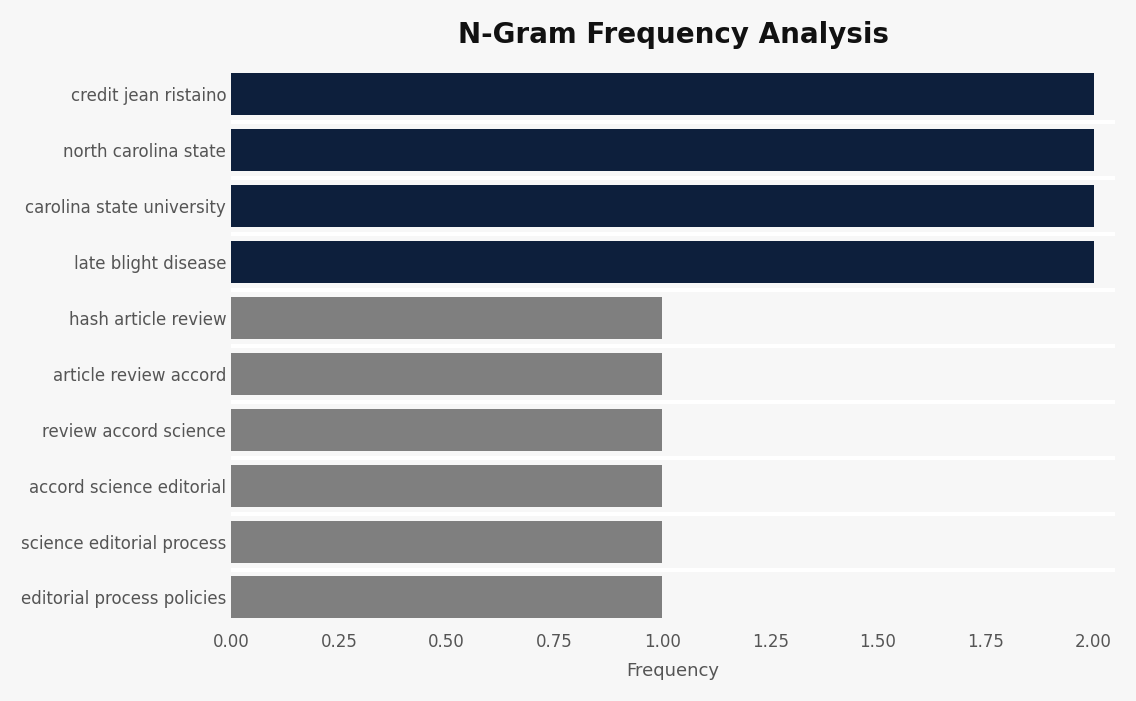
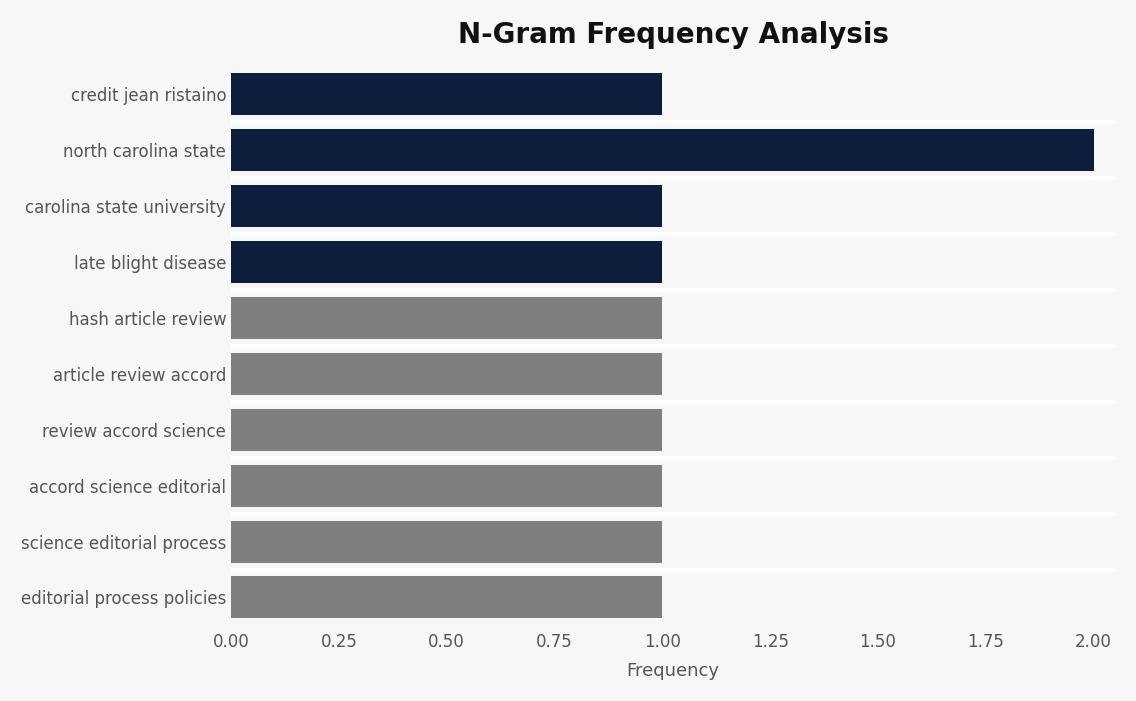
credit jean ristaino: 2 -> 1
carolina state university: 2 -> 1
late blight disease: 2 -> 1
